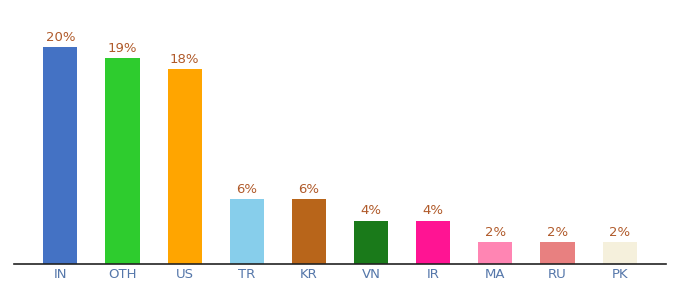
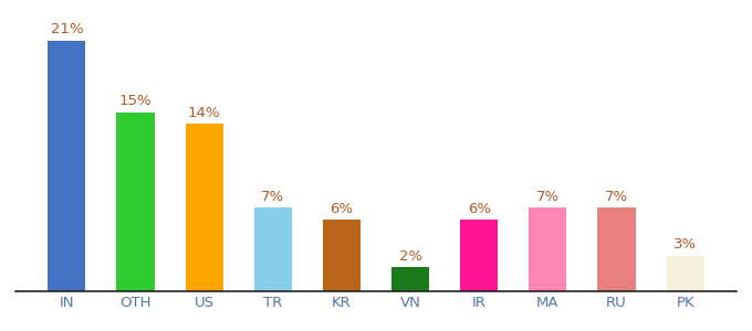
IN: 20% -> 21%
OTH: 19% -> 15%
US: 18% -> 14%
TR: 6% -> 7%
VN: 4% -> 2%
IR: 4% -> 6%
MA: 2% -> 7%
RU: 2% -> 7%
PK: 2% -> 3%
